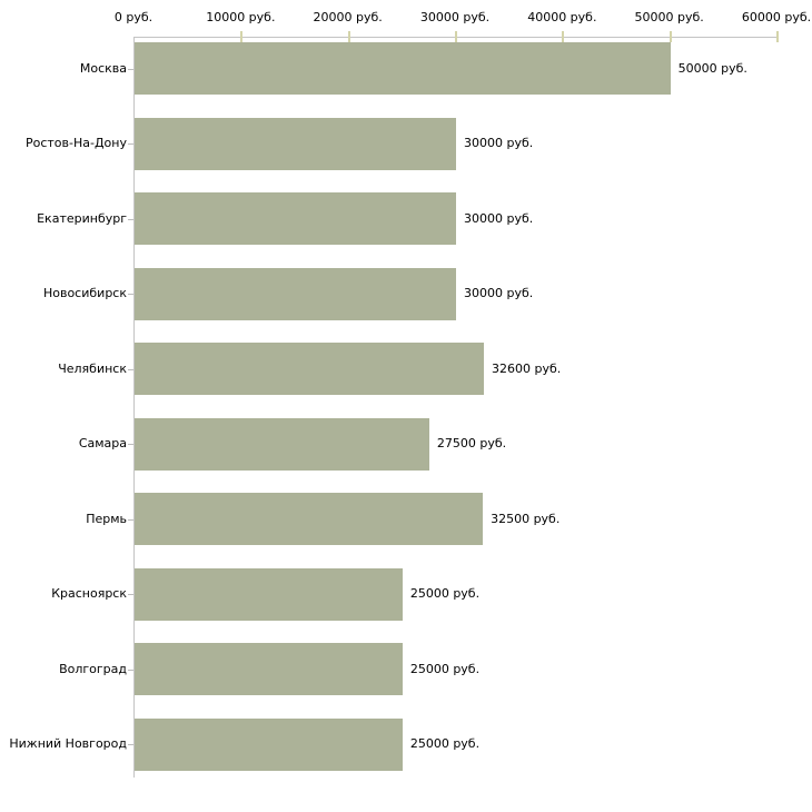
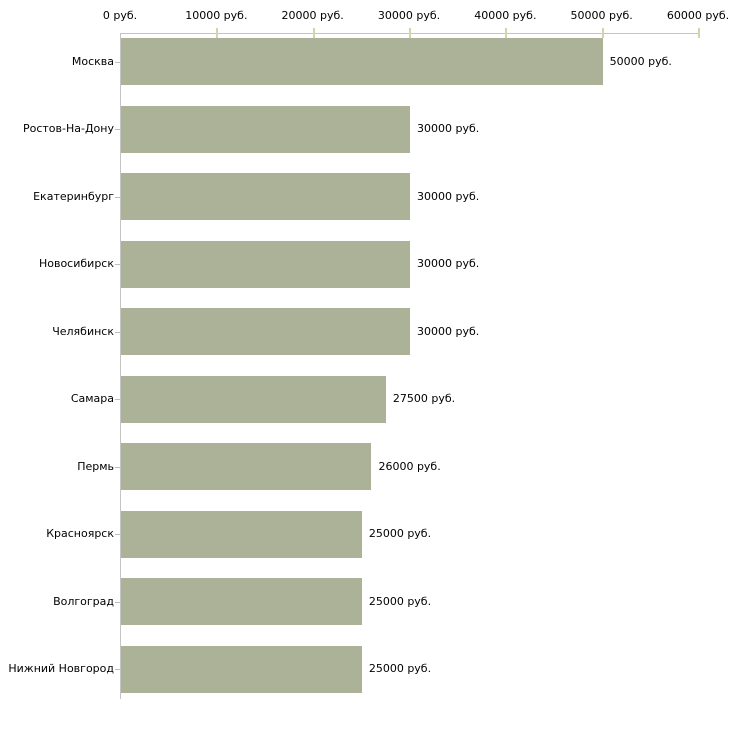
Челябинск: 32600 -> 30000
Пермь: 32500 -> 26000
